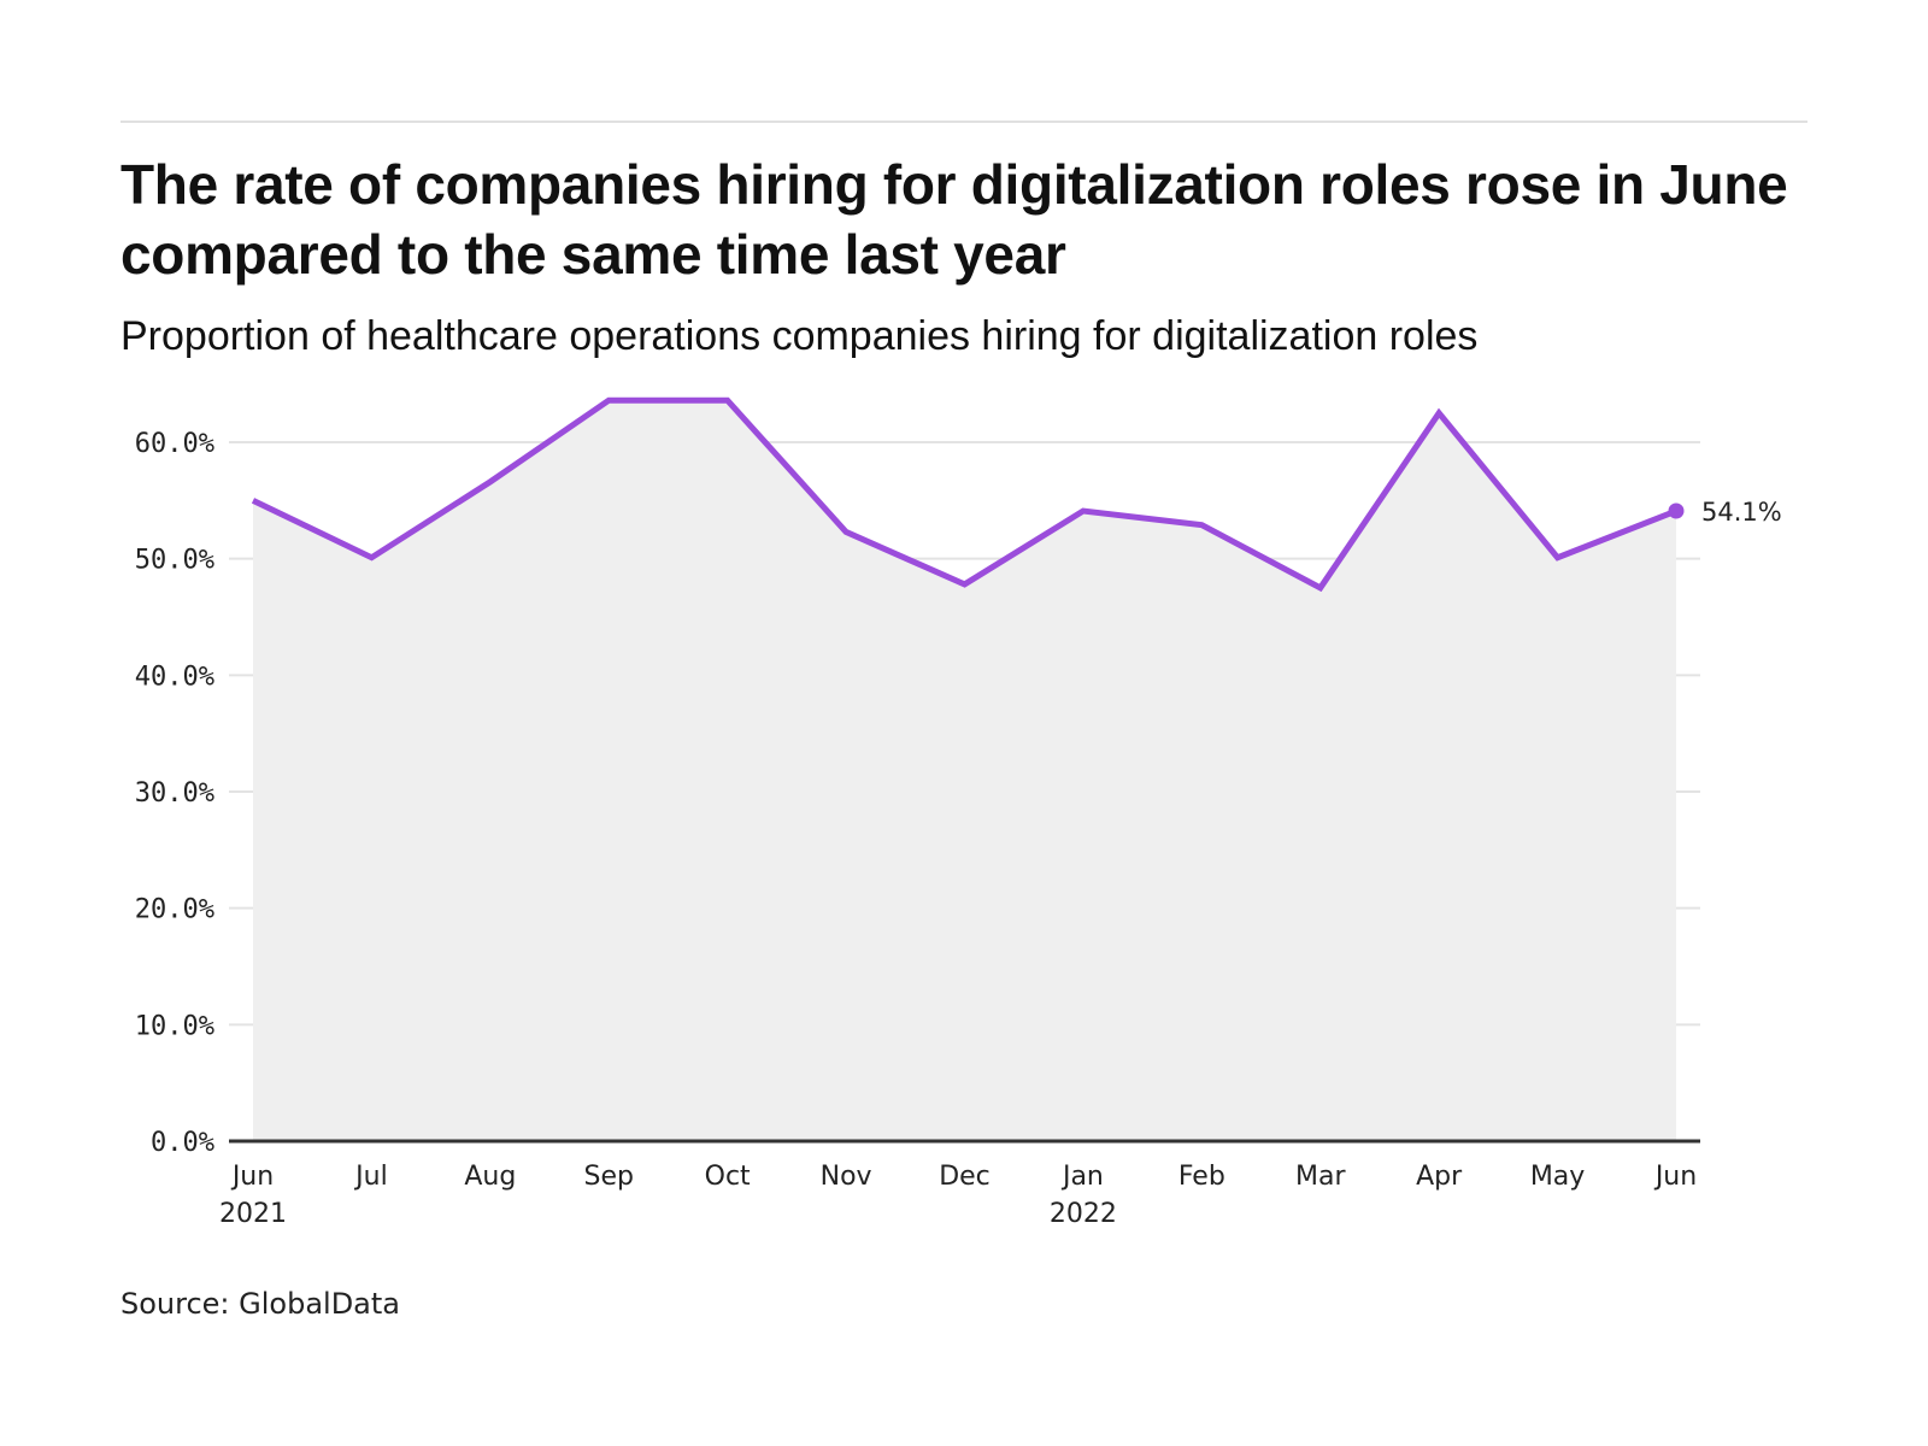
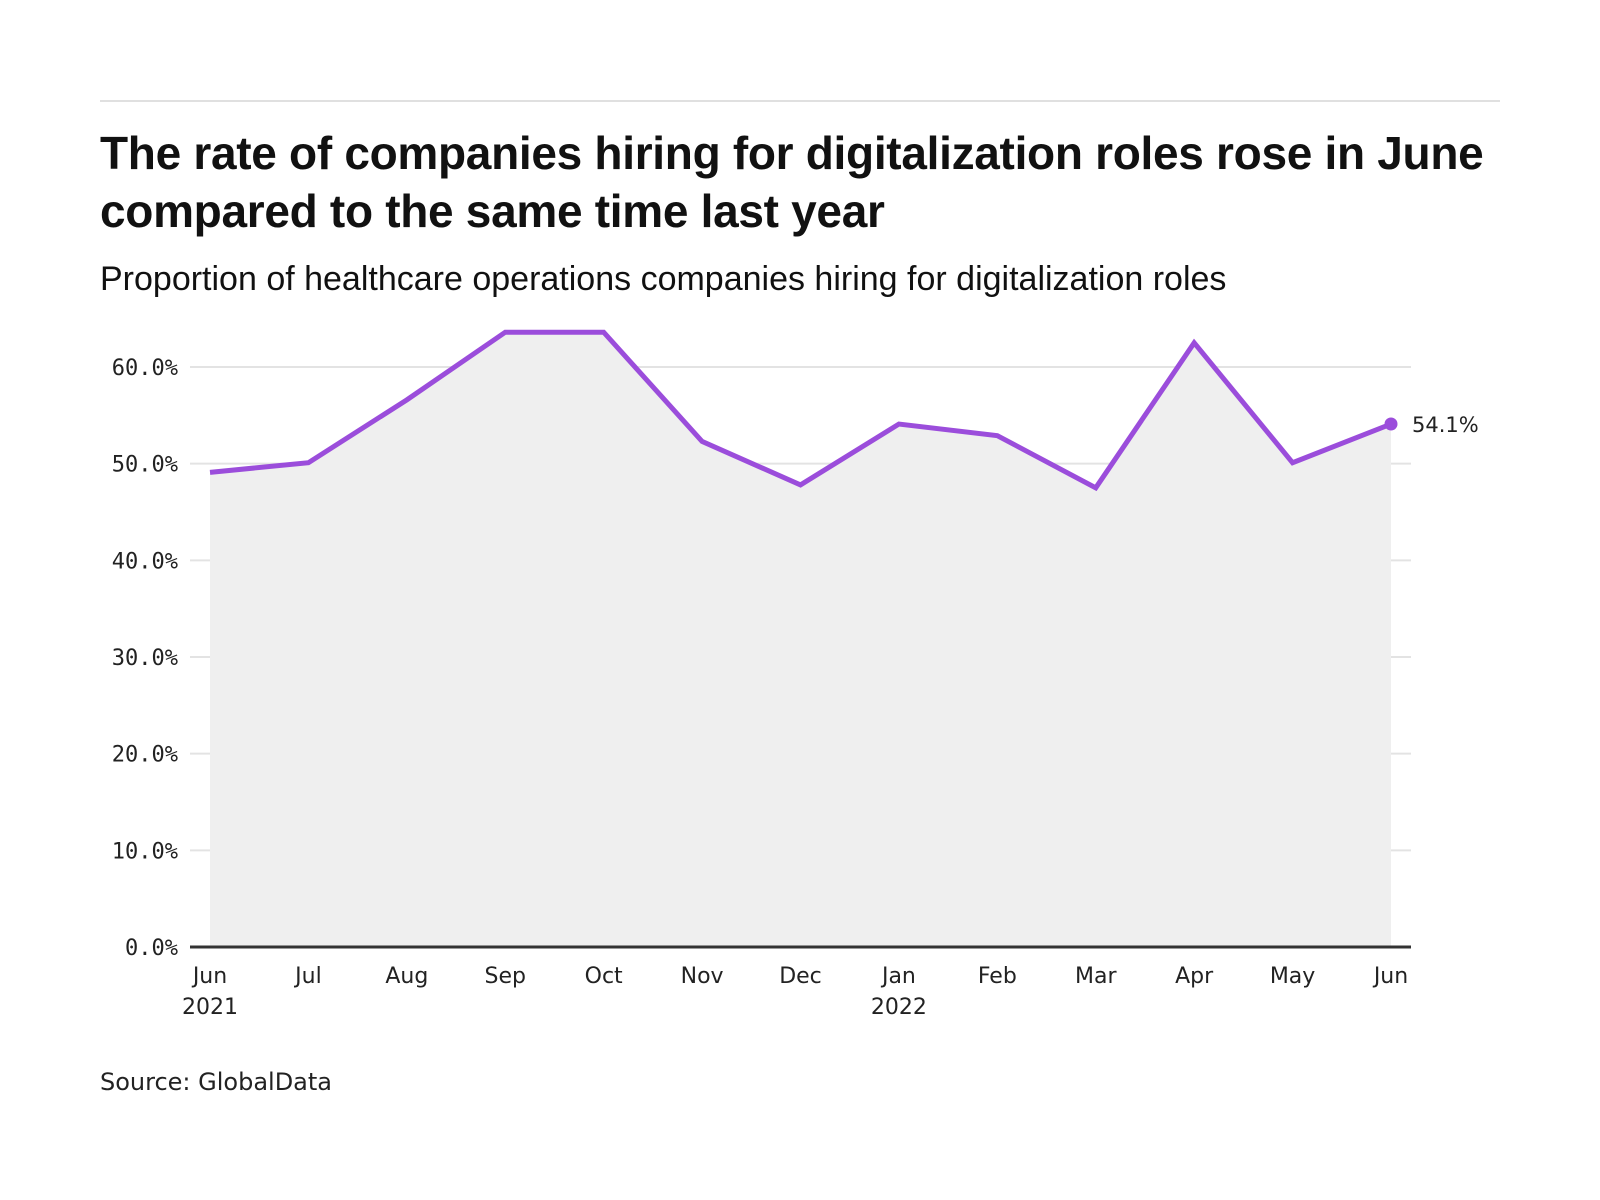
Jun 2021: 55% -> 49%
